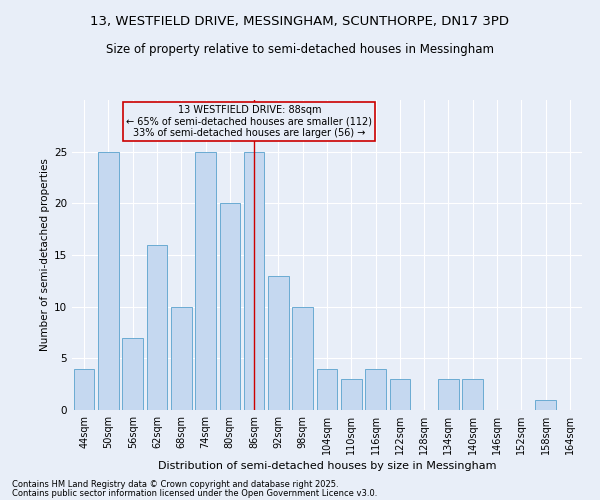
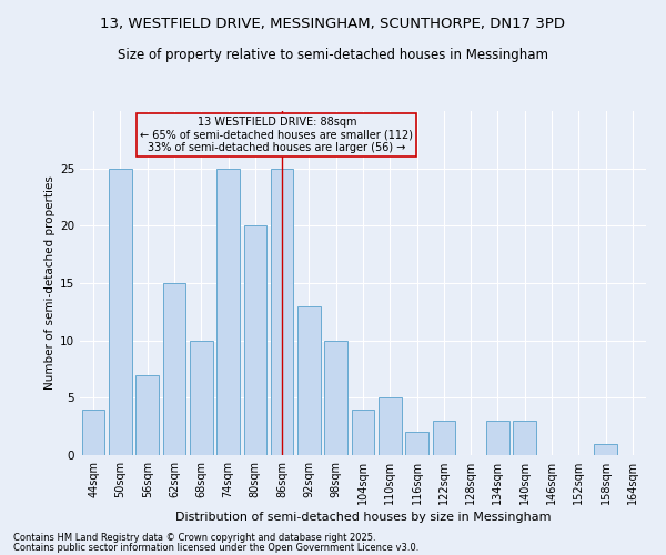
62sqm: 16 -> 15
110sqm: 3 -> 5
116sqm: 4 -> 2
